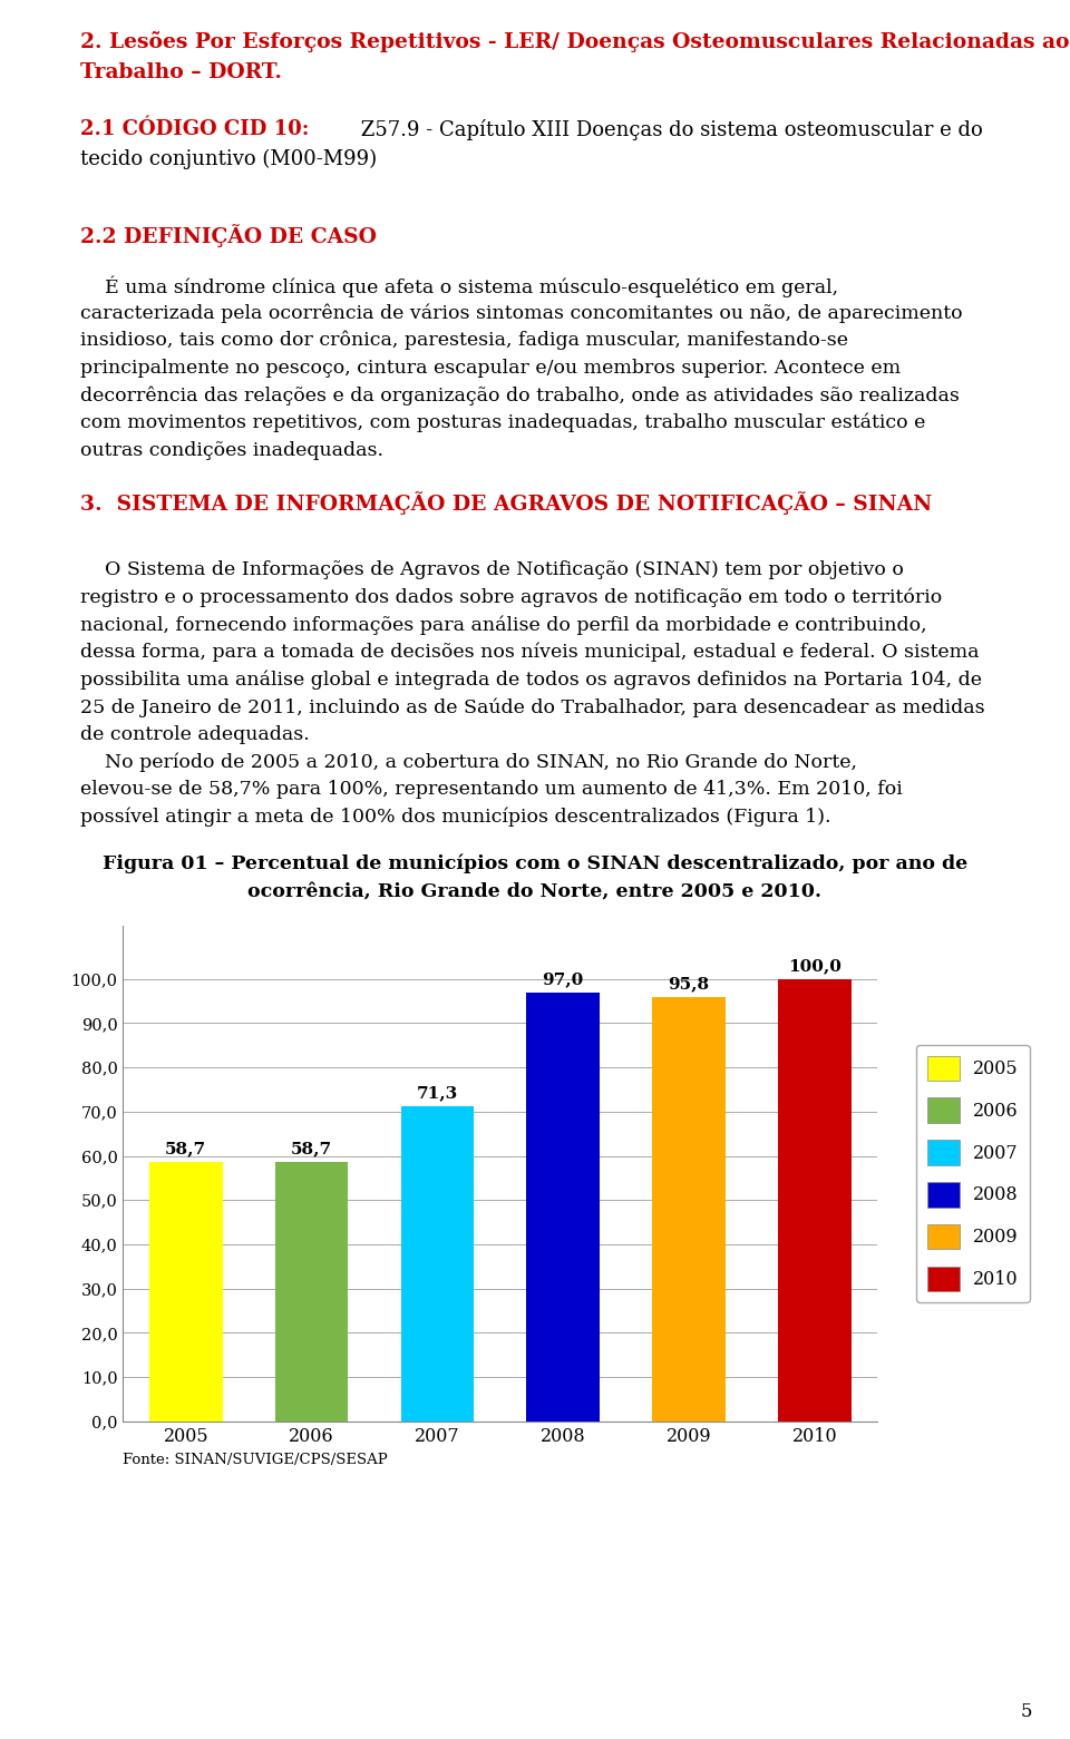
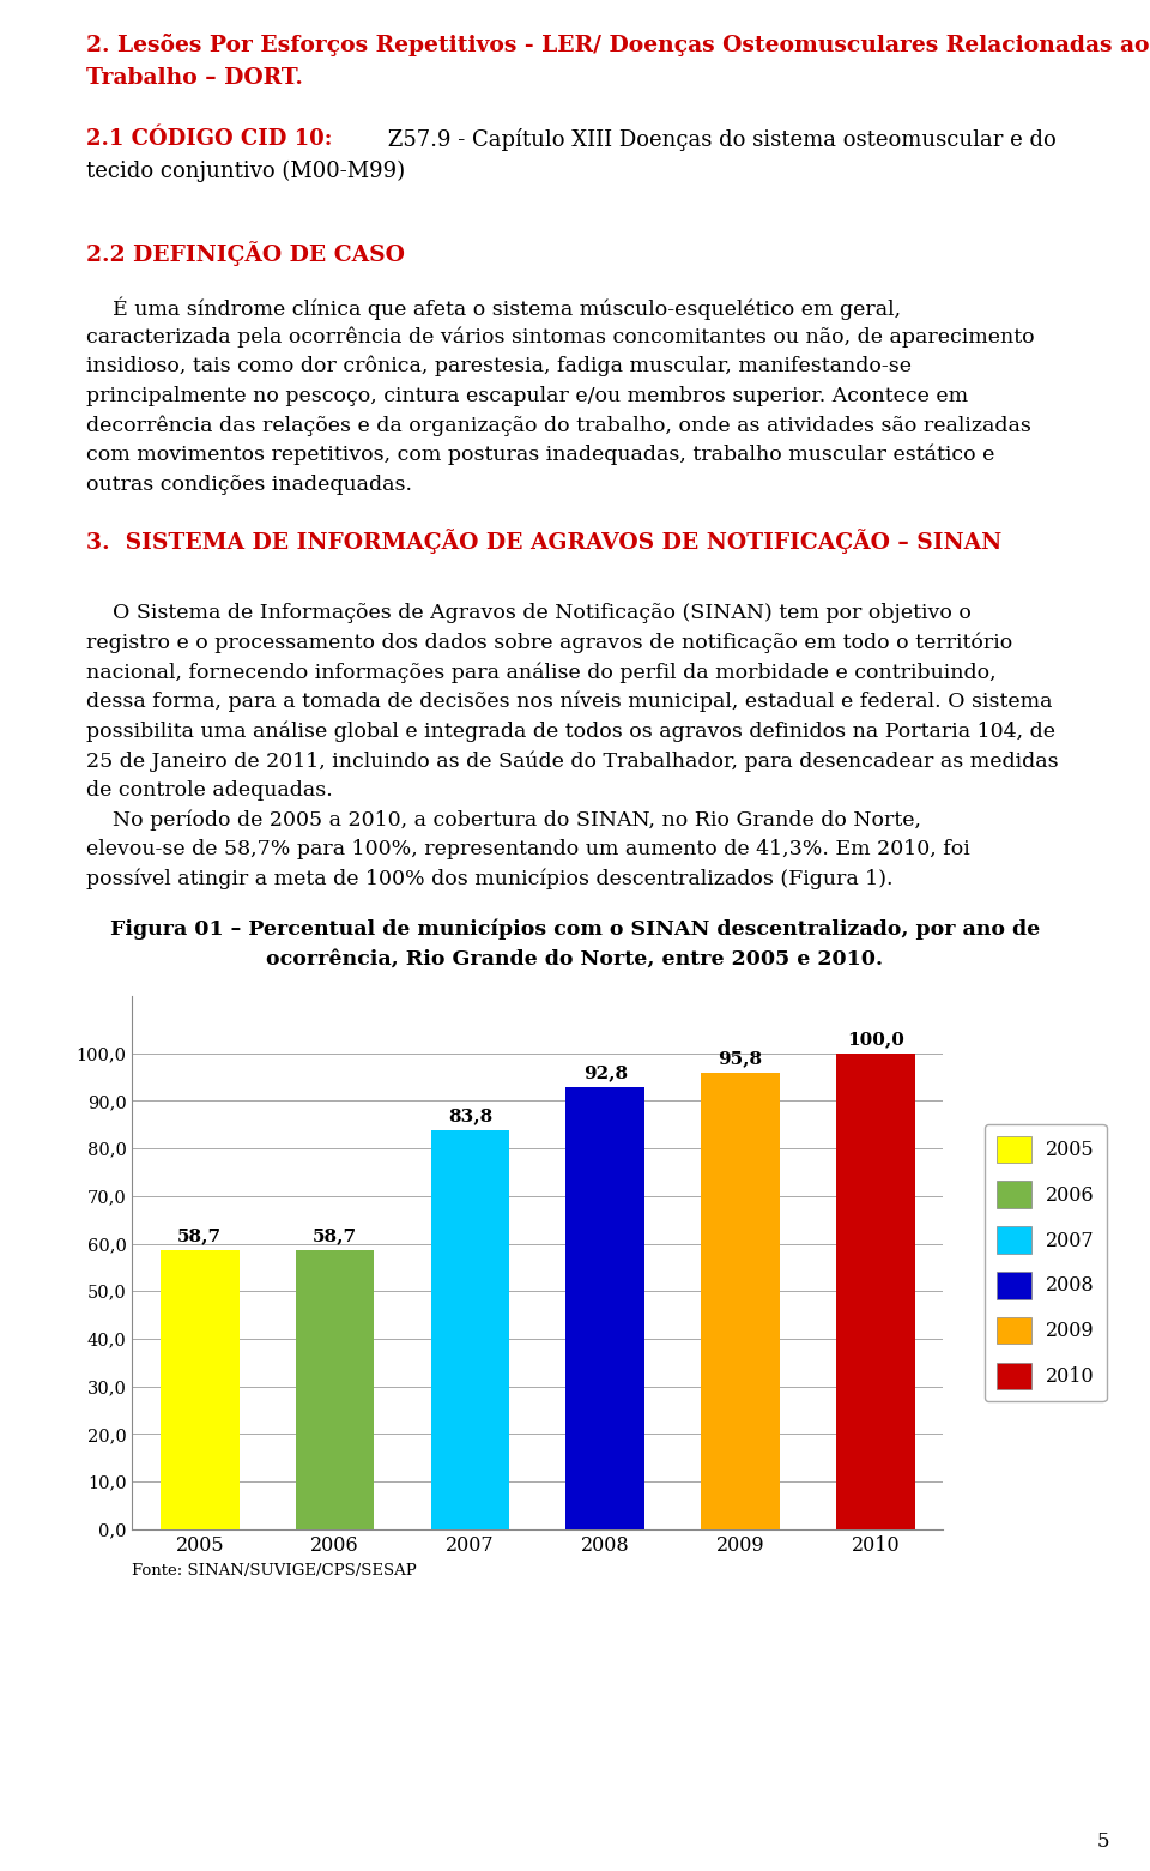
2007: 71,3 -> 83,8
2008: 97,0 -> 92,8
